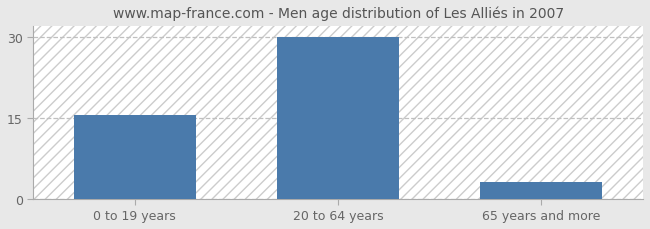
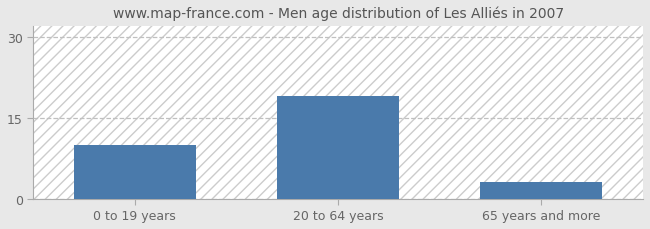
0 to 19 years: 15.5 -> 10.0
20 to 64 years: 30.0 -> 19.0
